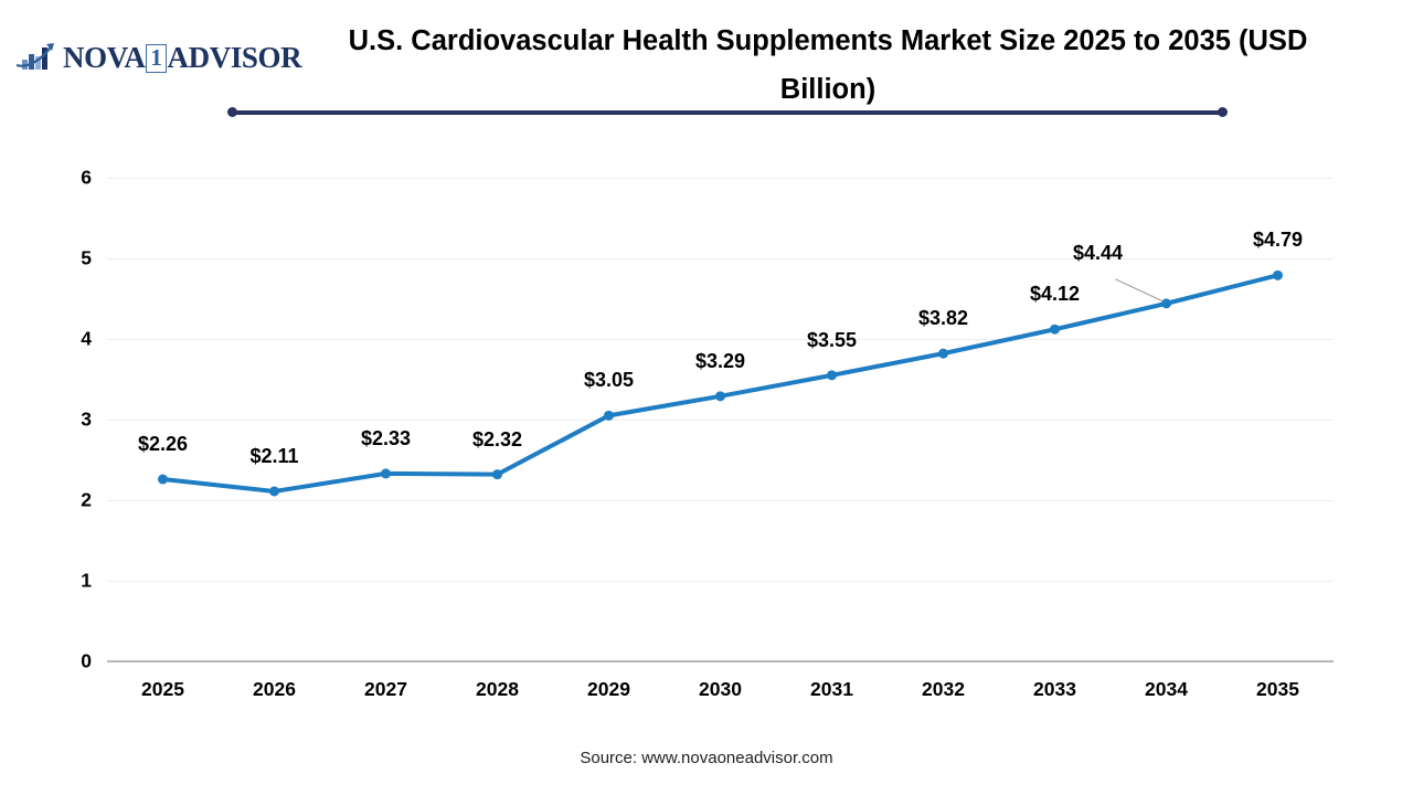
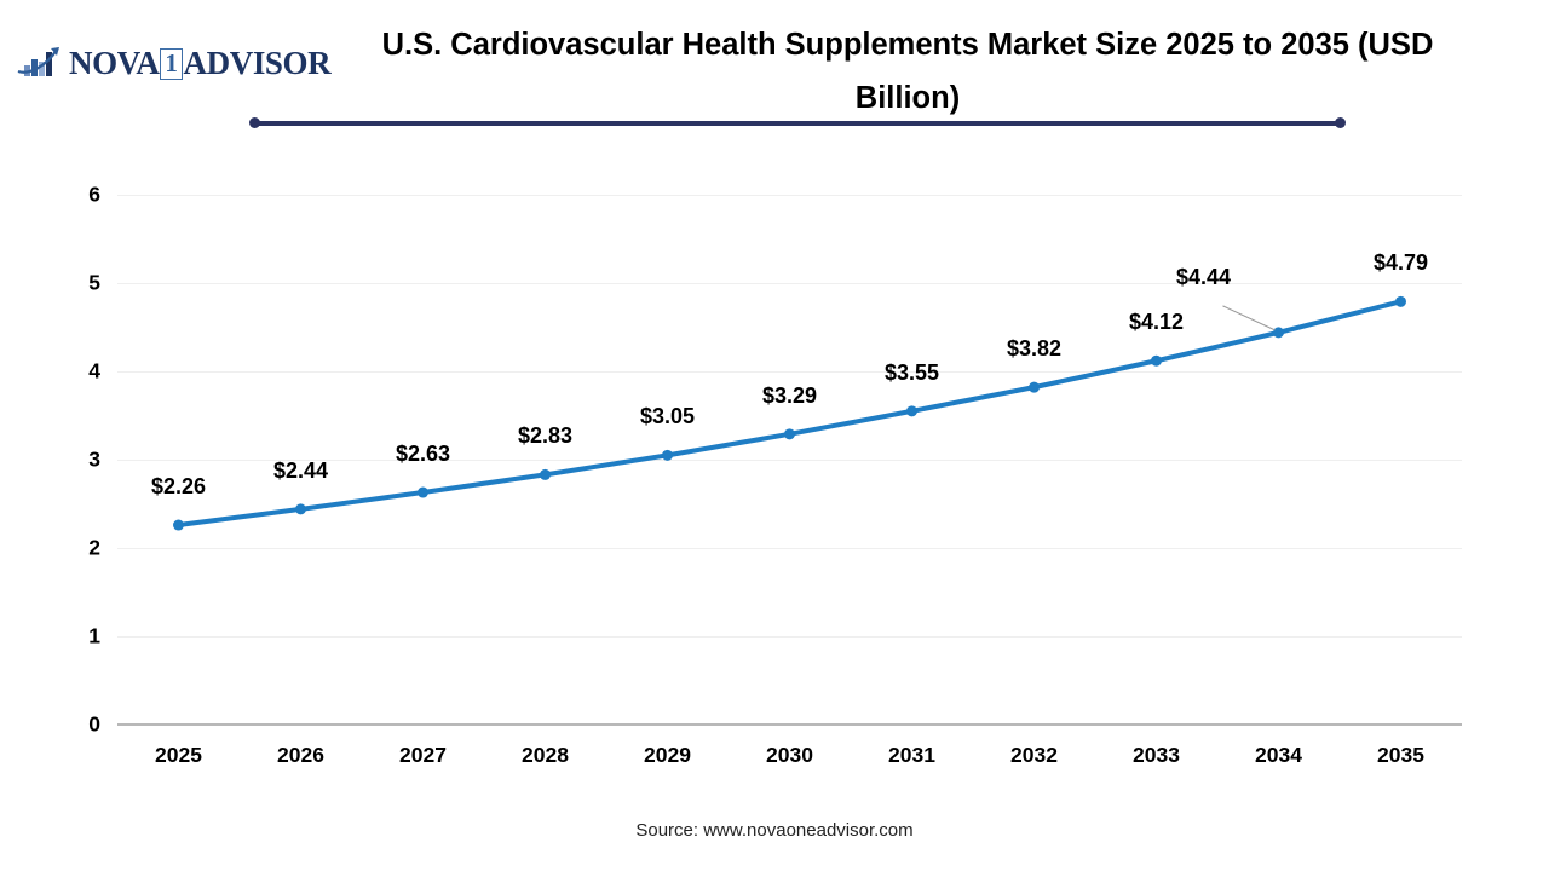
2026: $2.11 -> $2.44
2027: $2.33 -> $2.63
2028: $2.32 -> $2.83
